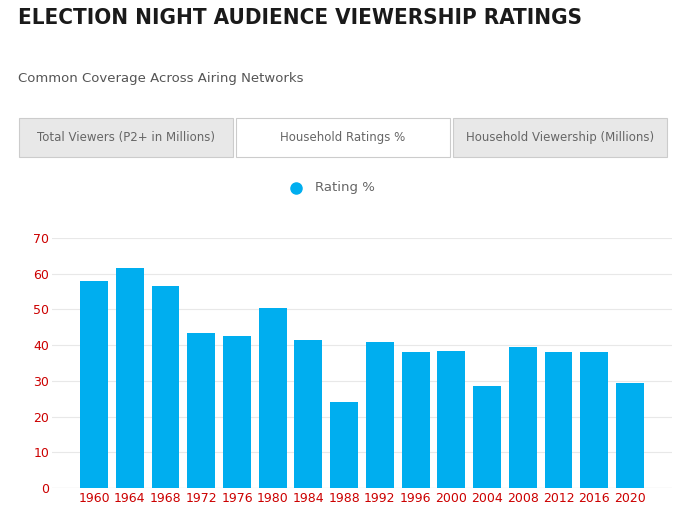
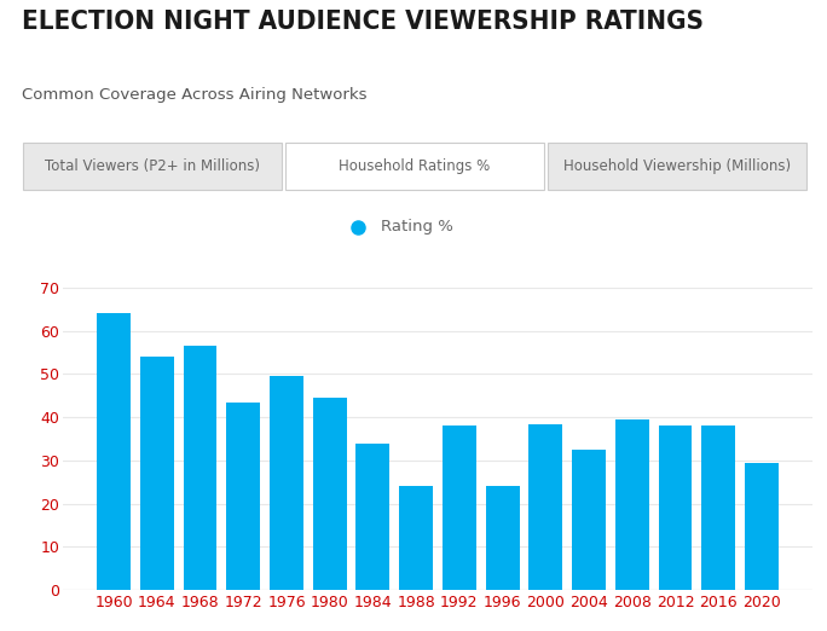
1960: 58.0 -> 64.0
1964: 61.5 -> 54.0
1976: 42.5 -> 49.5
1980: 50.5 -> 44.5
1984: 41.5 -> 34.0
1992: 41.0 -> 38.0
1996: 38.0 -> 24.0
2004: 28.5 -> 32.5
